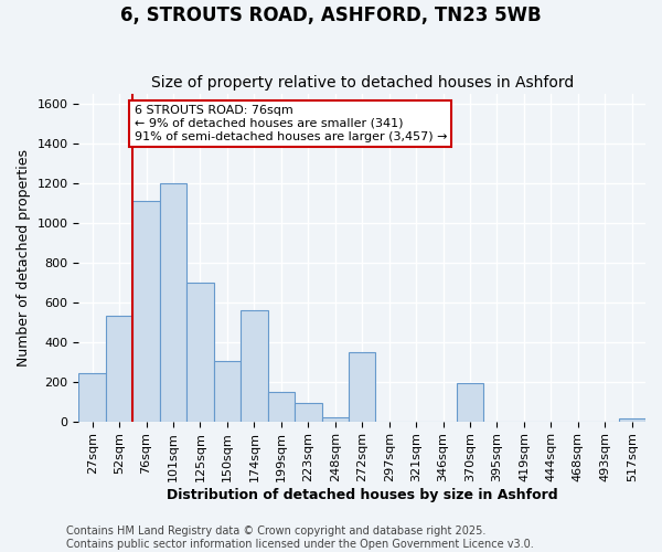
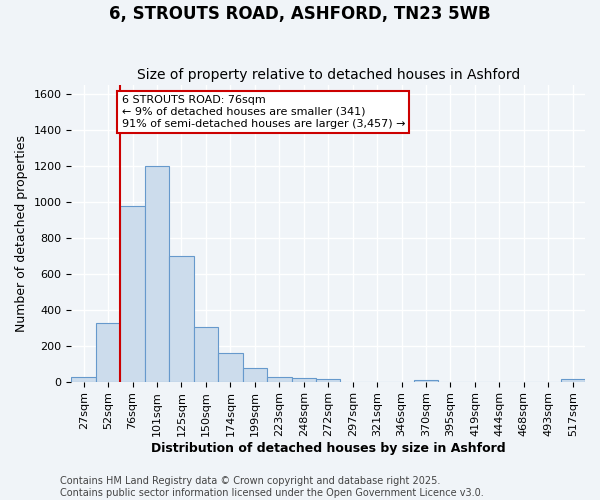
27sqm: 240 -> 20
52sqm: 530 -> 320
76sqm: 1110 -> 980
174sqm: 560 -> 160
199sqm: 150 -> 80
223sqm: 90 -> 20
272sqm: 350 -> 10
370sqm: 190 -> 10
